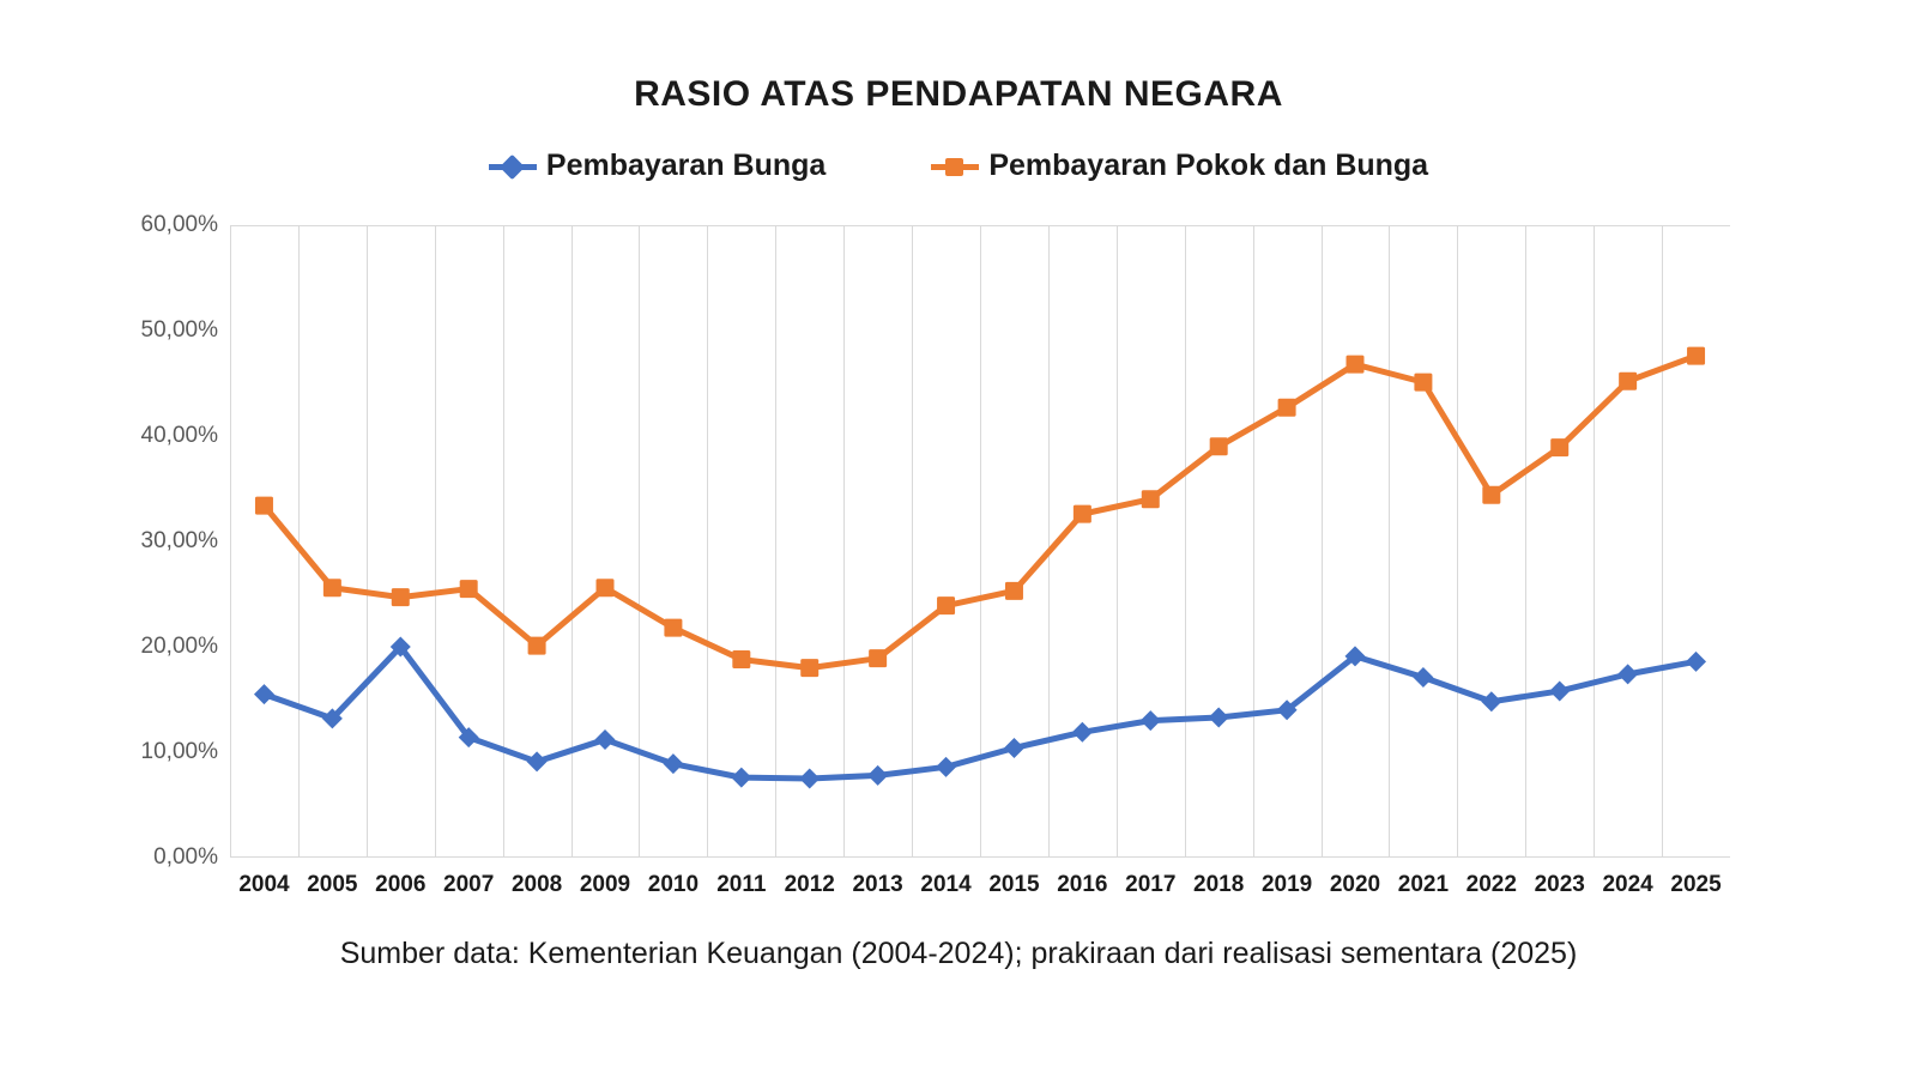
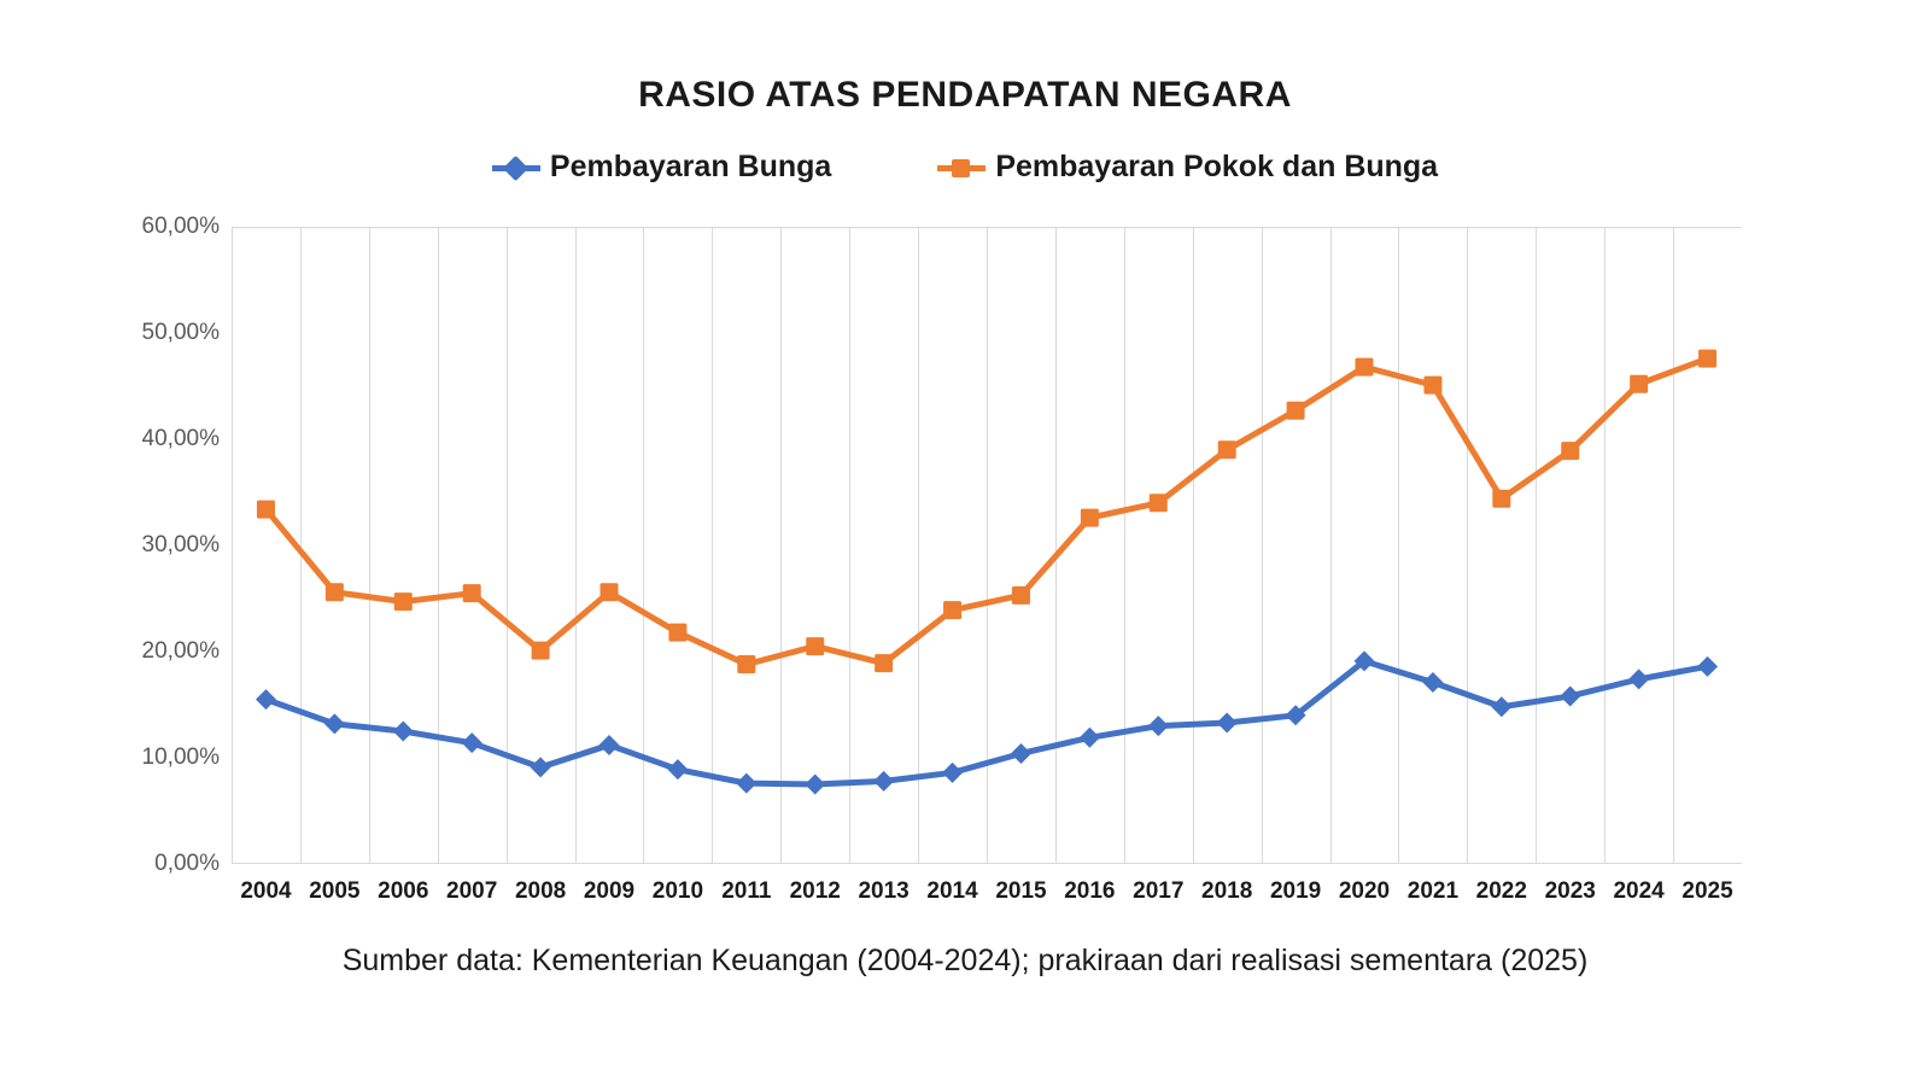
Pembayaran Bunga/2006: 20% -> 12%
Pembayaran Pokok dan Bunga/2012: 18% -> 20%
